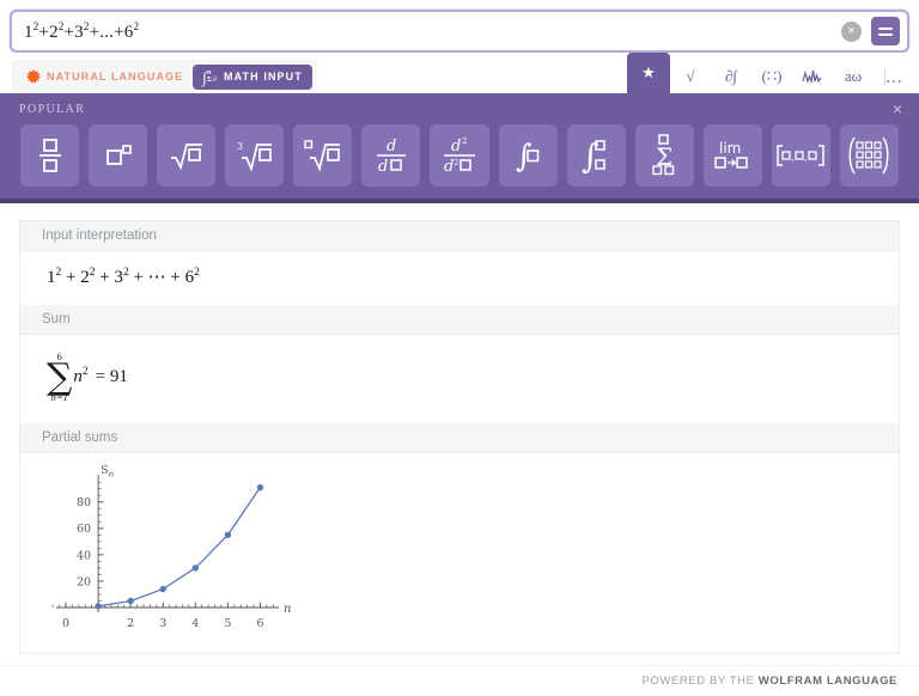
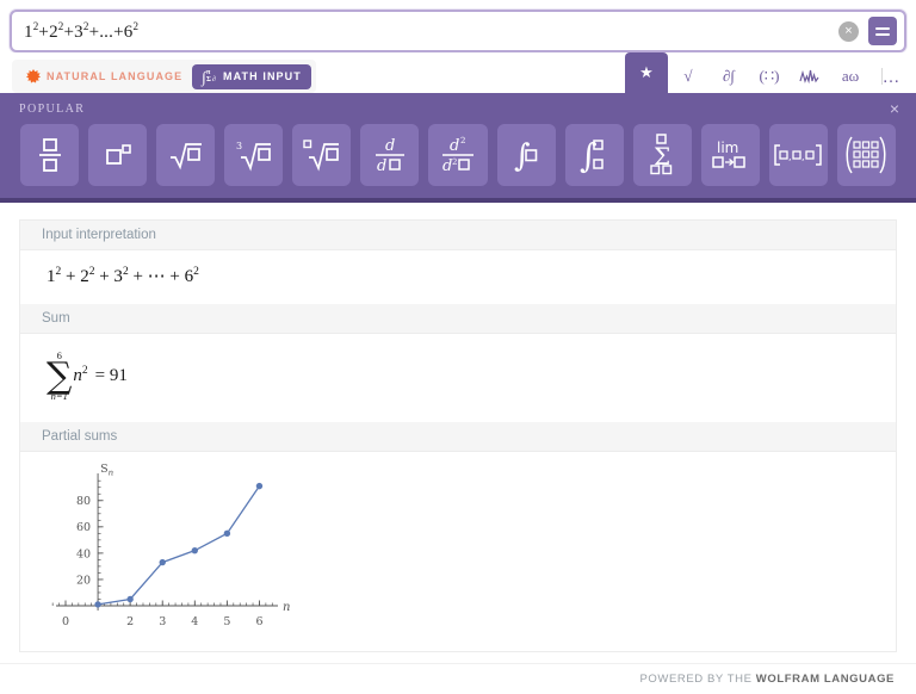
3: 14 -> 33
4: 30 -> 42
